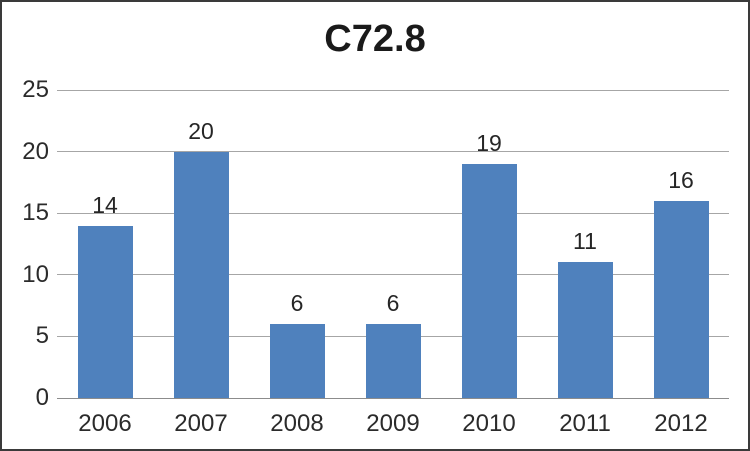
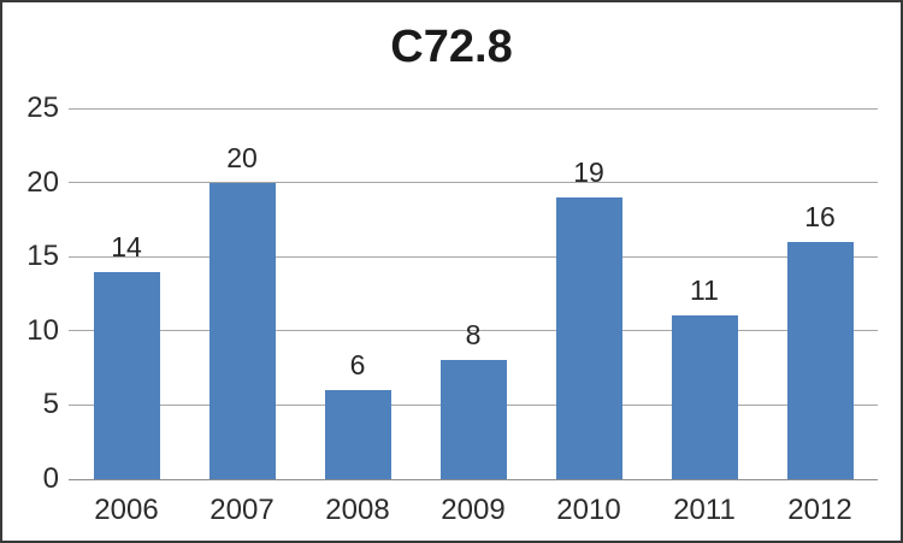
2009: 6 -> 8
